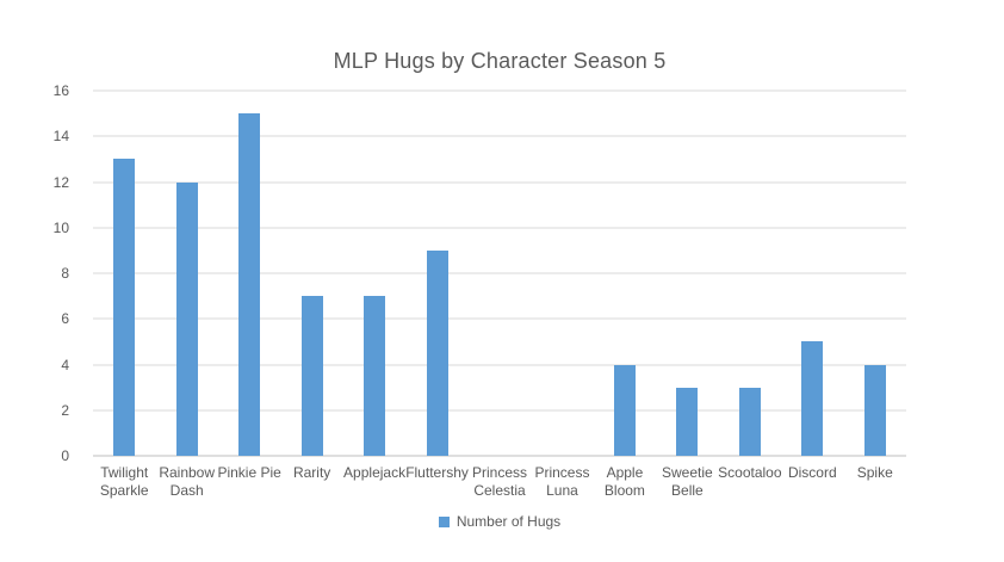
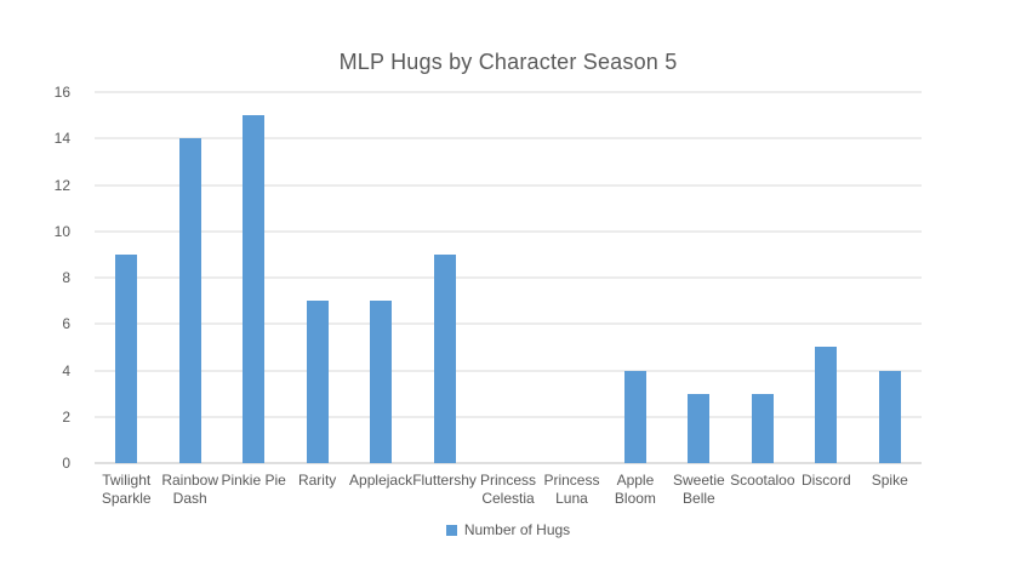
Twilight Sparkle: 13 -> 9
Rainbow Dash: 12 -> 14
